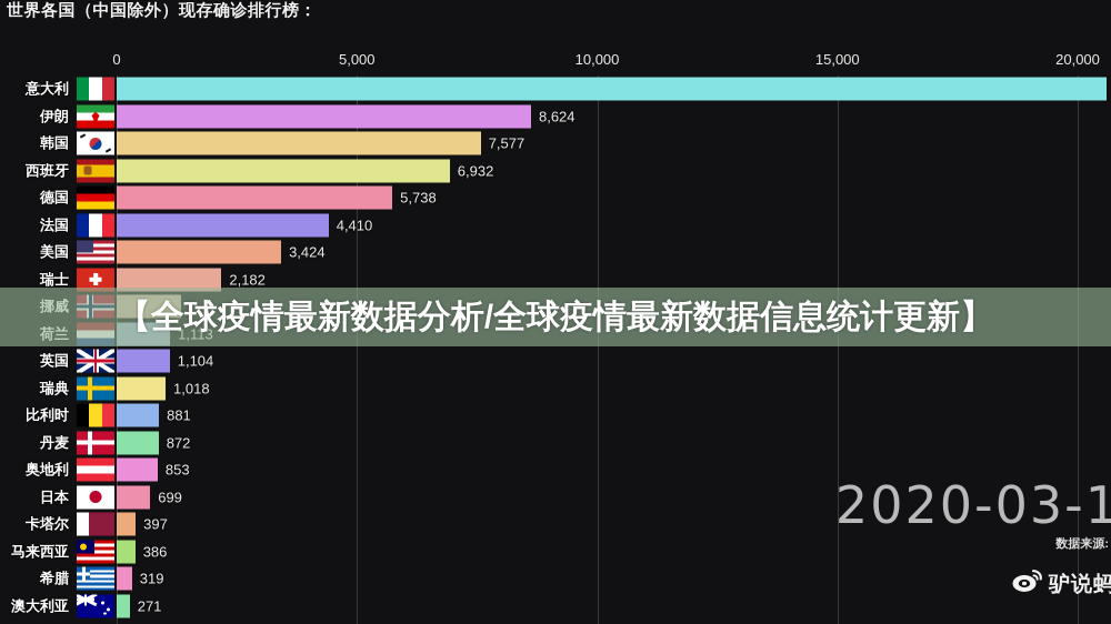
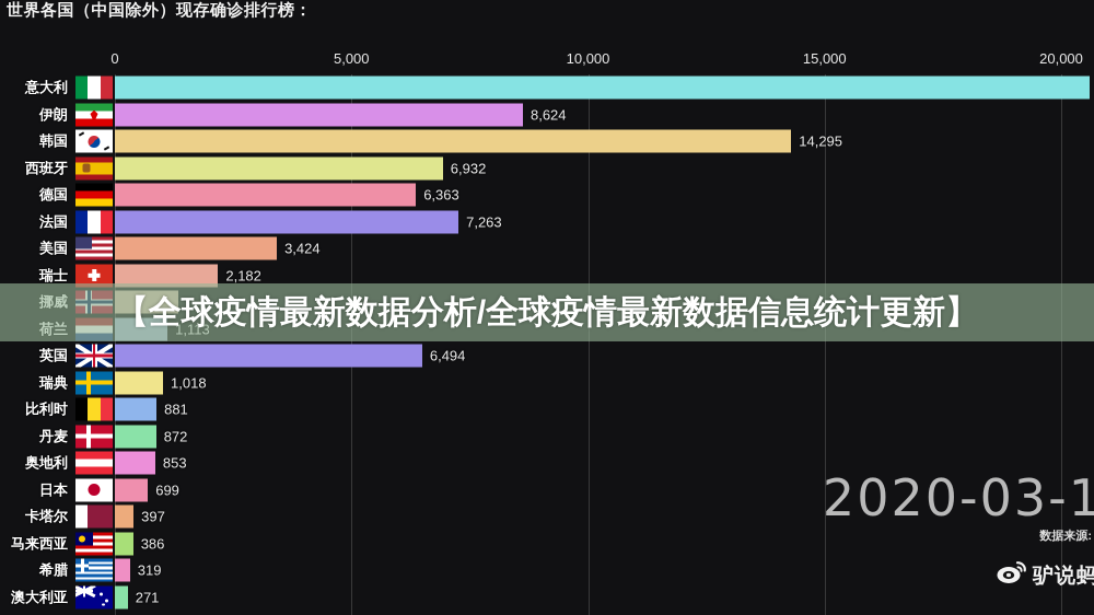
韩国: 7,577 -> 14,295
德国: 5,738 -> 6,363
法国: 4,410 -> 7,263
英国: 1,104 -> 6,494
